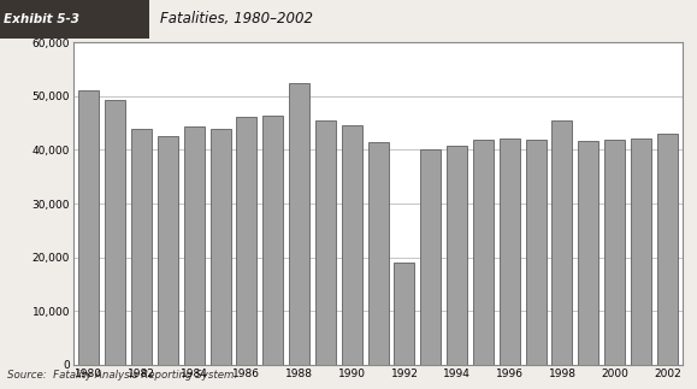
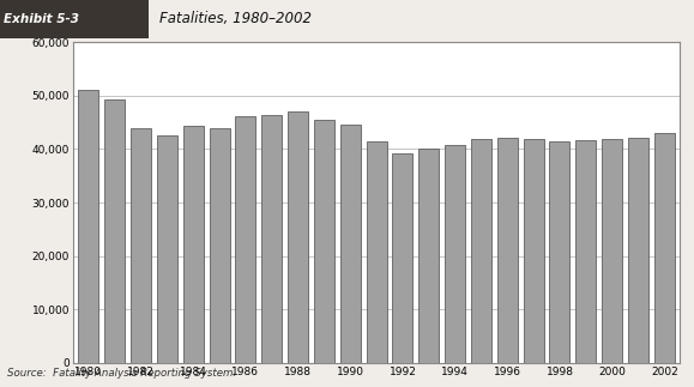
1988: 52,500 -> 47,100
1992: 19,000 -> 39,200
1998: 45,500 -> 41,500
